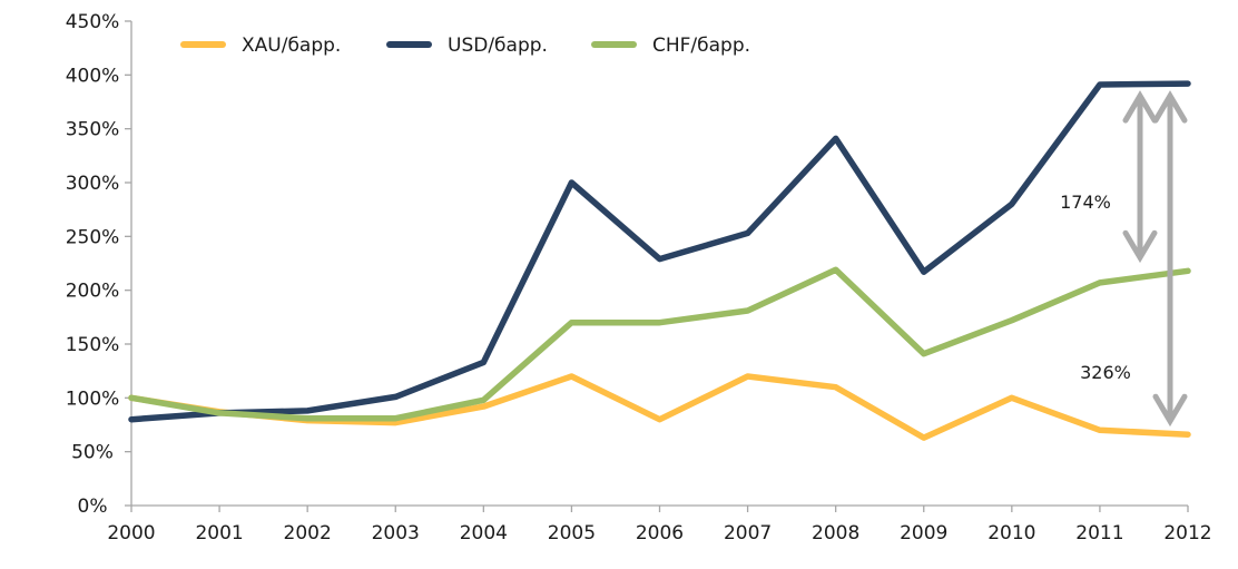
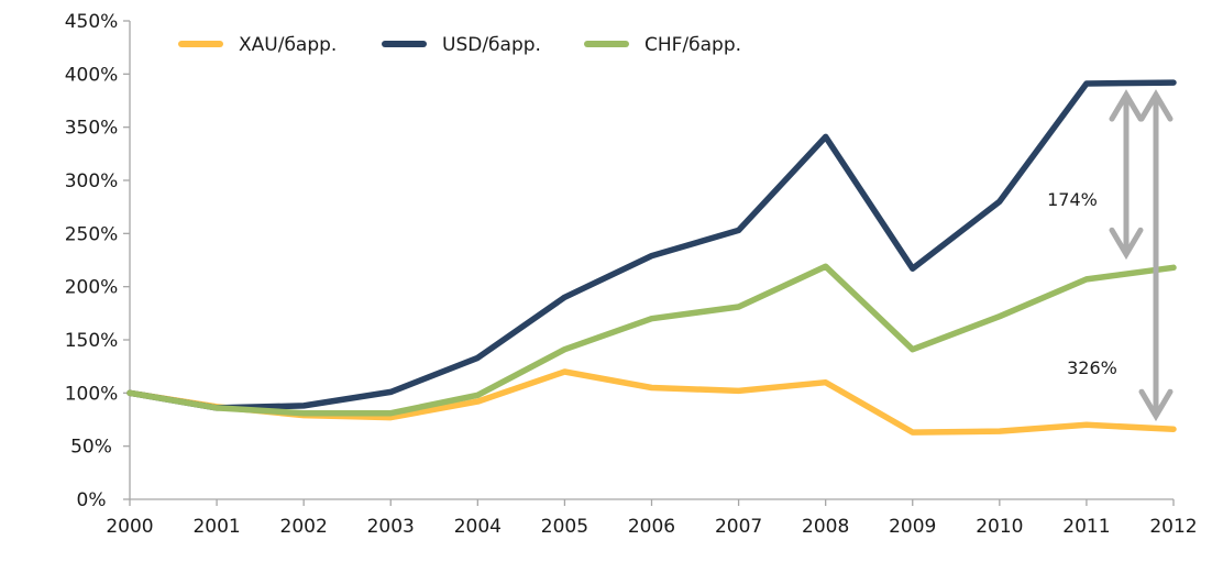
USD/барр./2000: 80% -> 100%
USD/барр./2005: 300% -> 190%
CHF/барр./2005: 170% -> 140%
XAU/барр./2006: 80% -> 100%
XAU/барр./2007: 120% -> 100%
XAU/барр./2010: 100% -> 60%
